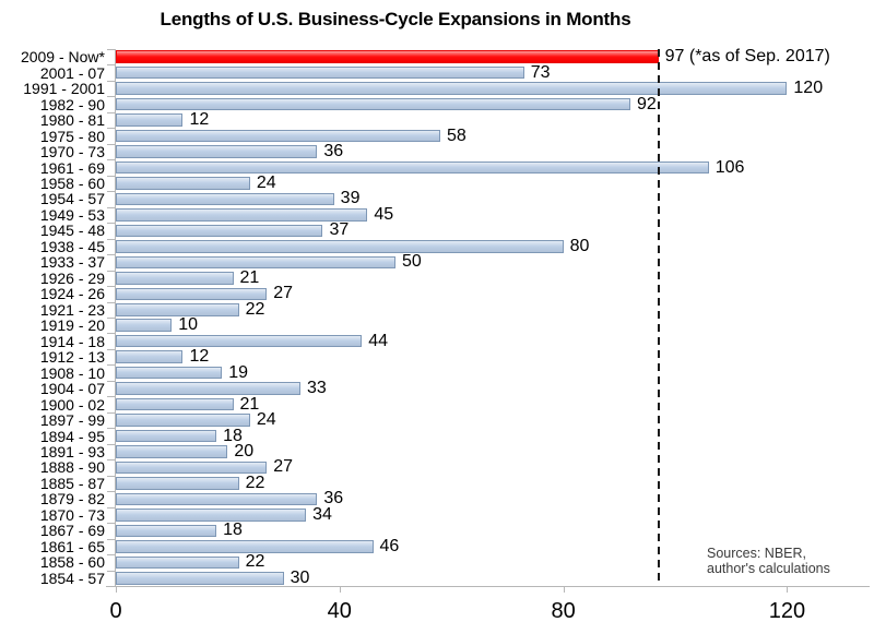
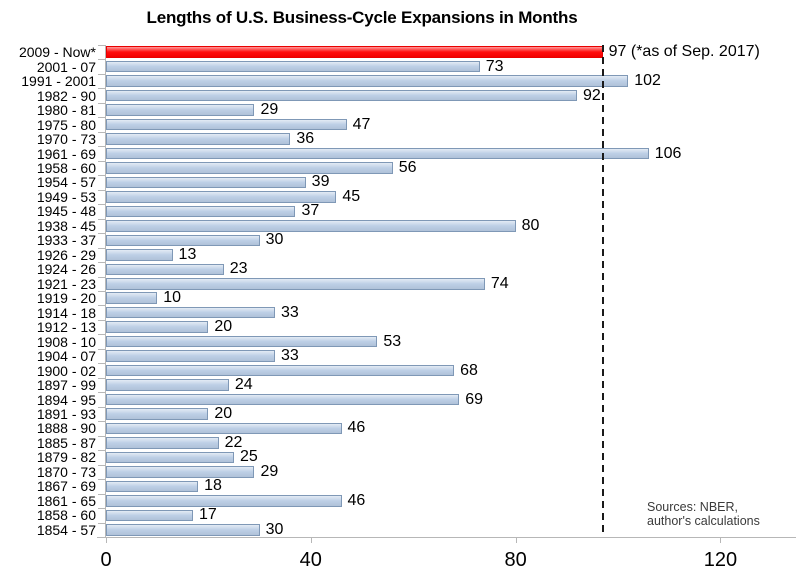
1991 - 2001: 120 -> 102
1980 - 81: 12 -> 29
1975 - 80: 58 -> 47
1958 - 60: 24 -> 56
1933 - 37: 50 -> 30
1926 - 29: 21 -> 13
1924 - 26: 27 -> 23
1921 - 23: 22 -> 74
1914 - 18: 44 -> 33
1912 - 13: 12 -> 20
1908 - 10: 19 -> 53
1900 - 02: 21 -> 68
1894 - 95: 18 -> 69
1888 - 90: 27 -> 46
1879 - 82: 36 -> 25
1870 - 73: 34 -> 29
1858 - 60: 22 -> 17
